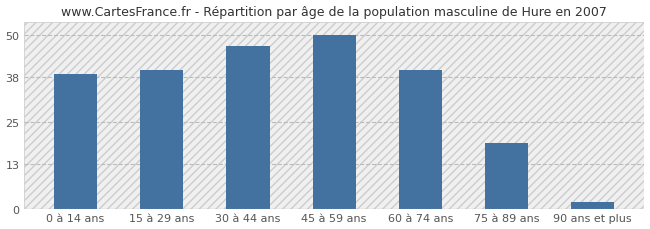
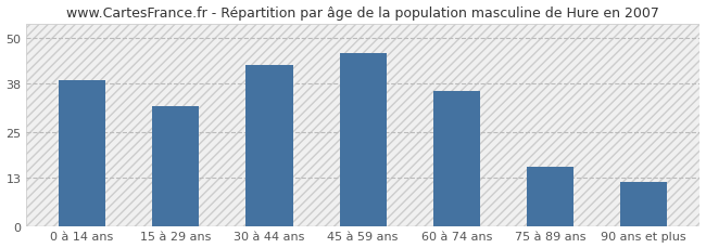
15 à 29 ans: 40 -> 32
30 à 44 ans: 47 -> 43
45 à 59 ans: 50 -> 46
60 à 74 ans: 40 -> 36
75 à 89 ans: 19 -> 16
90 ans et plus: 2 -> 12
